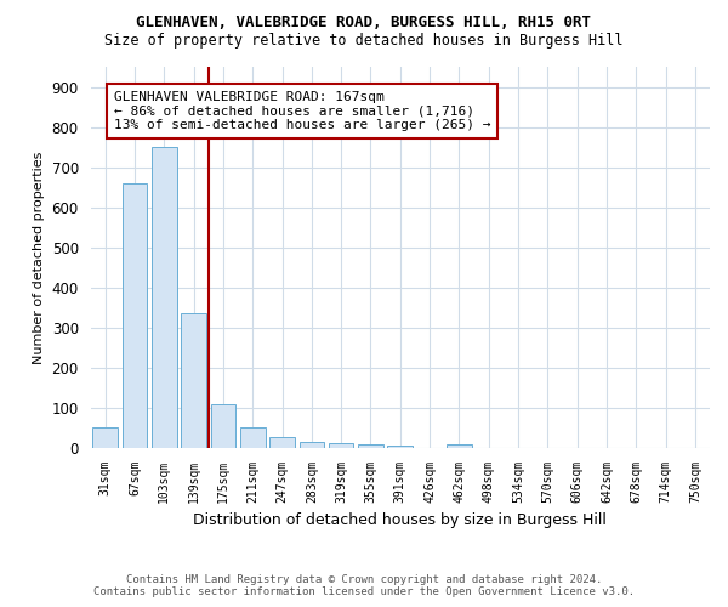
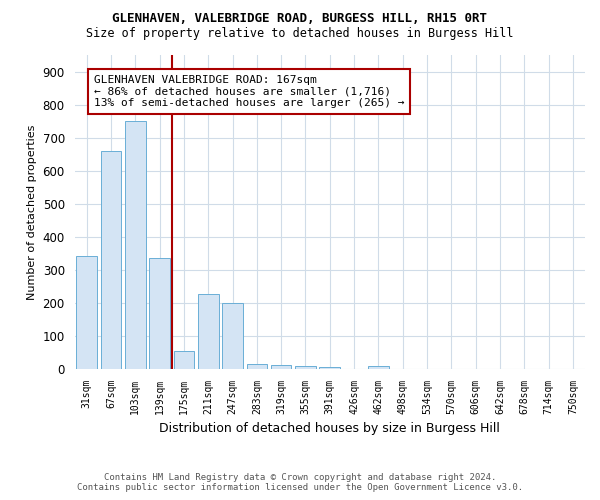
31sqm: 50 -> 340
175sqm: 108 -> 55
211sqm: 50 -> 225
247sqm: 25 -> 200
